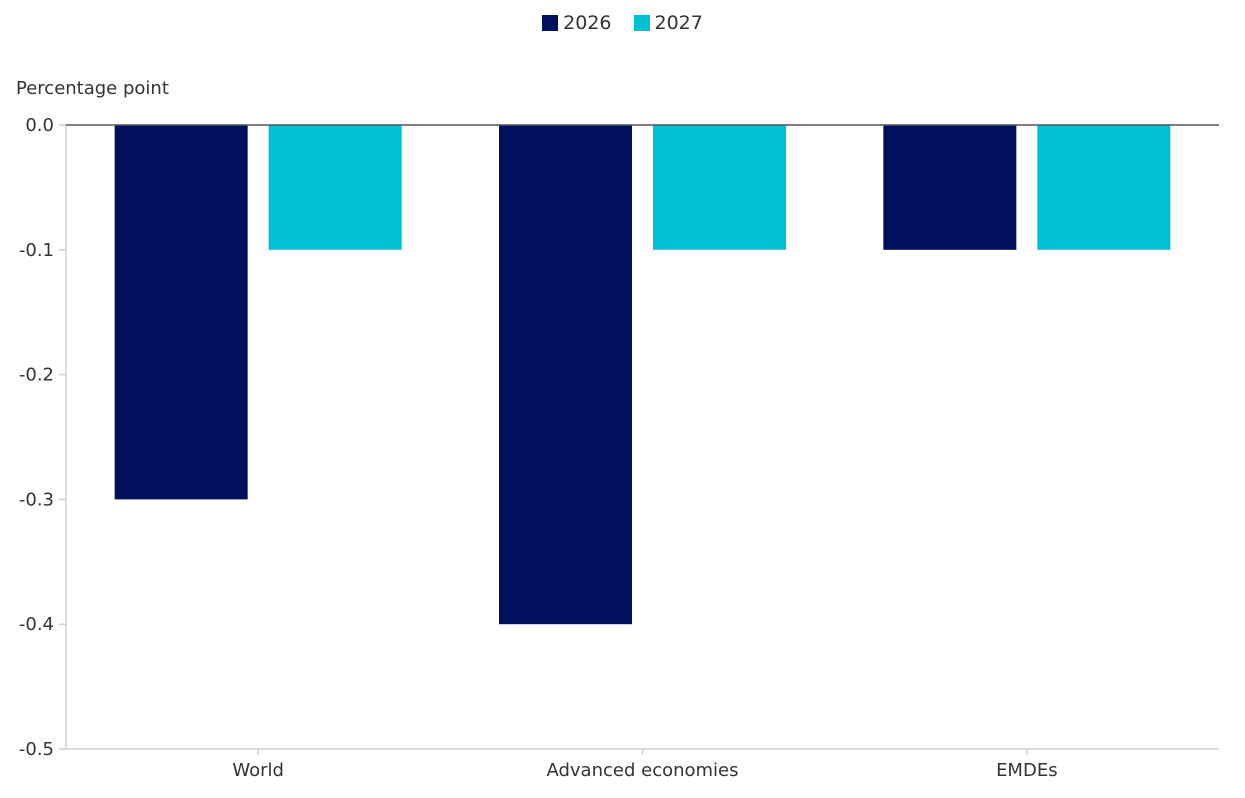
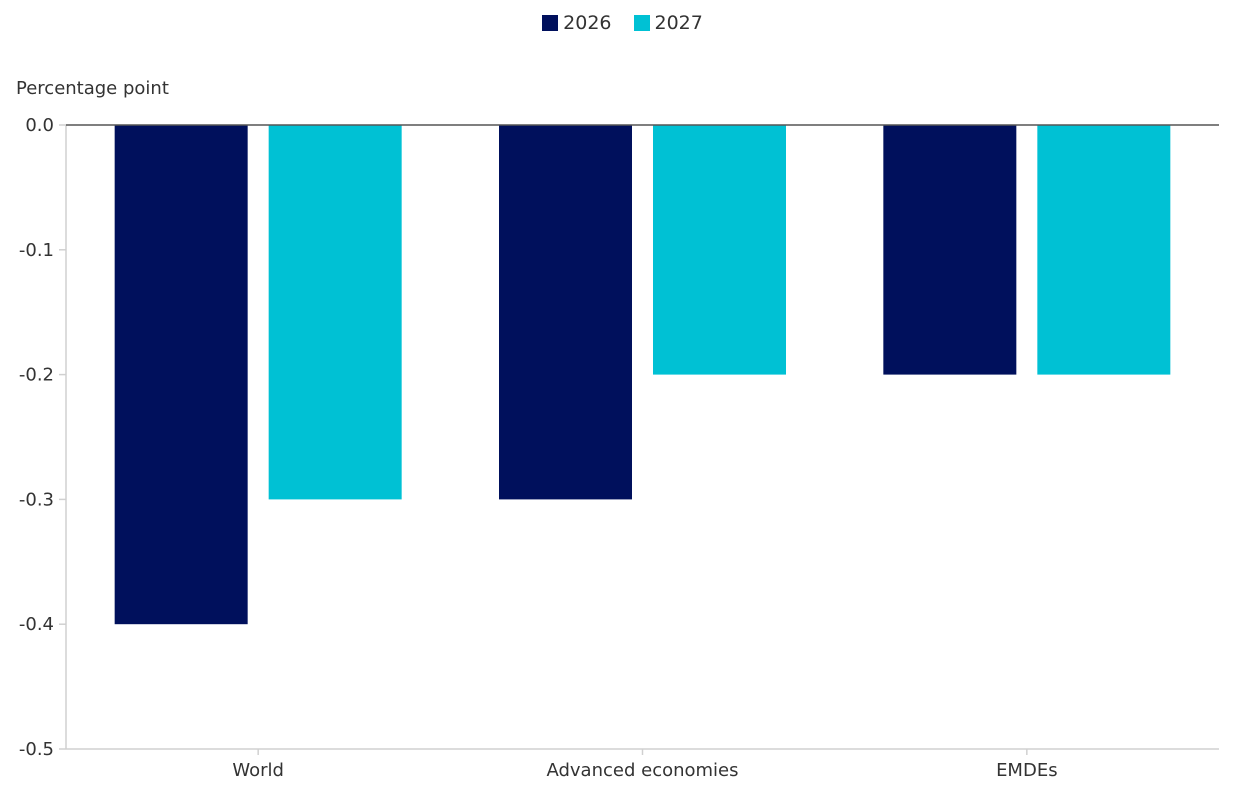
2026/World: -0.3 -> -0.4
2027/World: -0.1 -> -0.3
2026/Advanced economies: -0.4 -> -0.3
2027/Advanced economies: -0.1 -> -0.2
2026/EMDEs: -0.1 -> -0.2
2027/EMDEs: -0.1 -> -0.2
